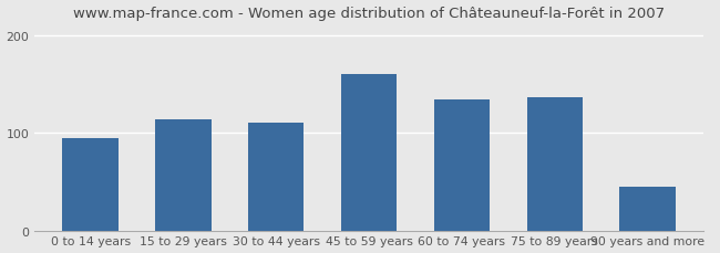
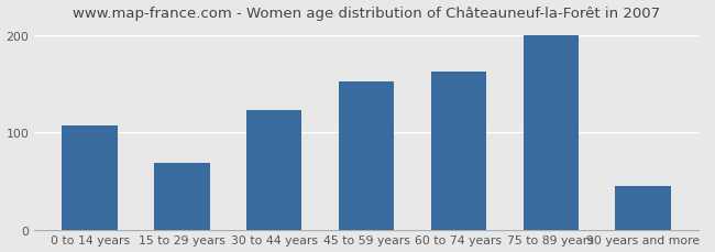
0 to 14 years: 94 -> 107
15 to 29 years: 114 -> 68
30 to 44 years: 110 -> 123
45 to 59 years: 160 -> 152
60 to 74 years: 134 -> 162
75 to 89 years: 136 -> 200
